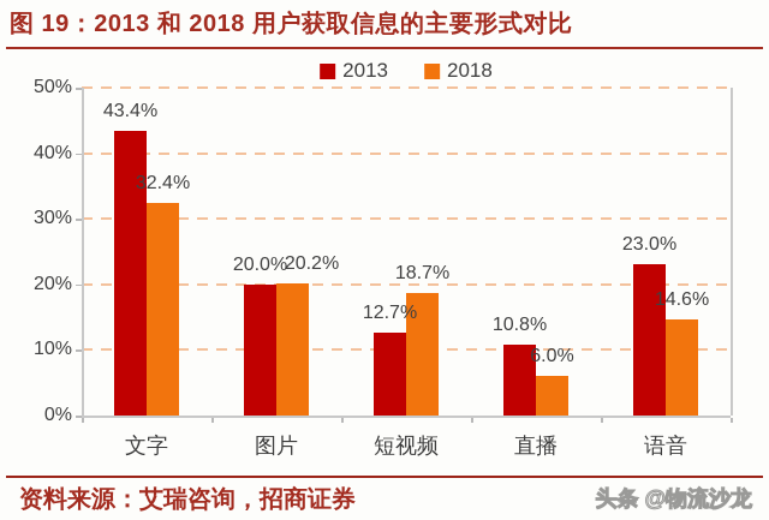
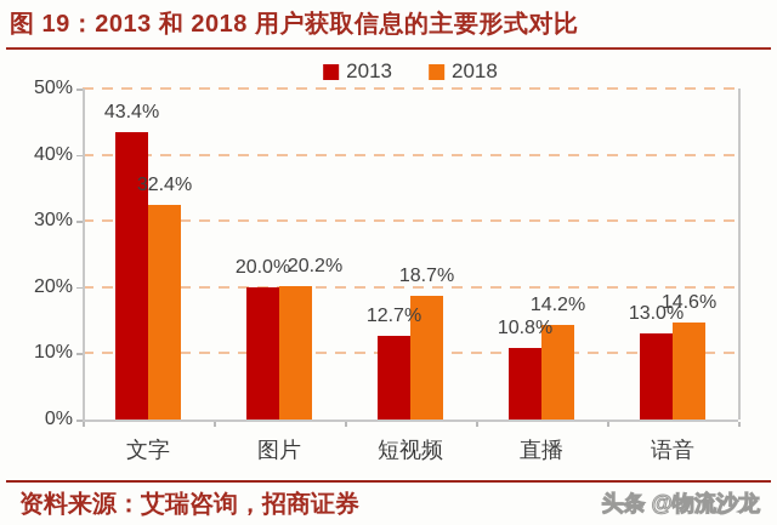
2018/直播: 6.0% -> 14.2%
2013/语音: 23.0% -> 13.0%
